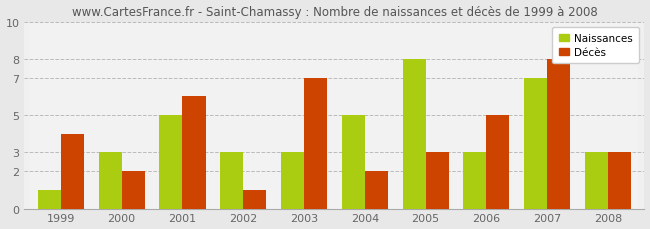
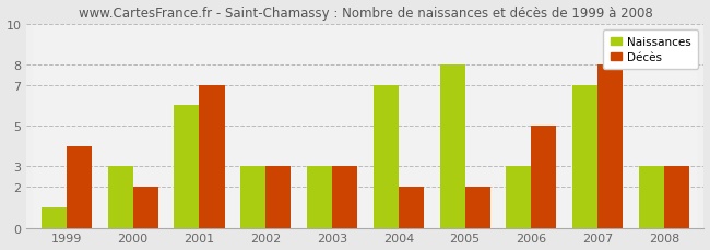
Naissances/2001: 5 -> 6
Décès/2001: 6 -> 7
Décès/2002: 1 -> 3
Décès/2003: 7 -> 3
Naissances/2004: 5 -> 7
Décès/2005: 3 -> 2
